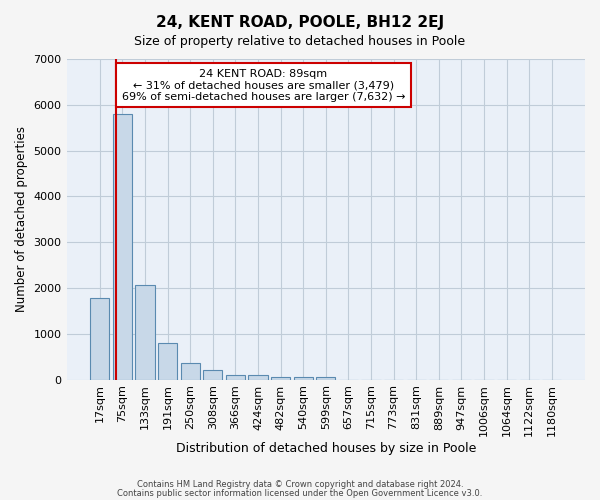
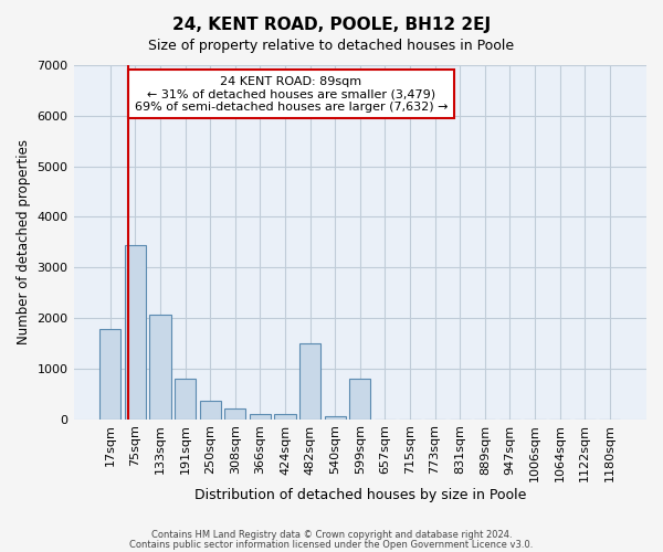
75sqm: 5800 -> 3450
482sqm: 60 -> 1500
599sqm: 60 -> 800
